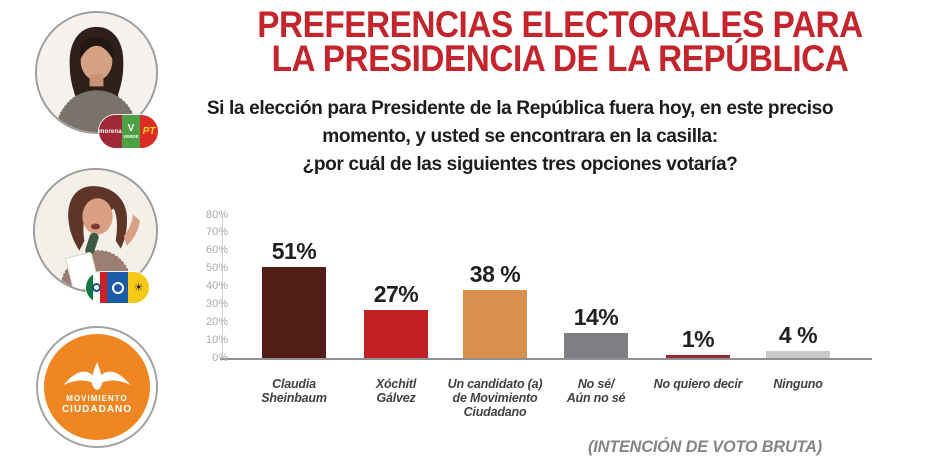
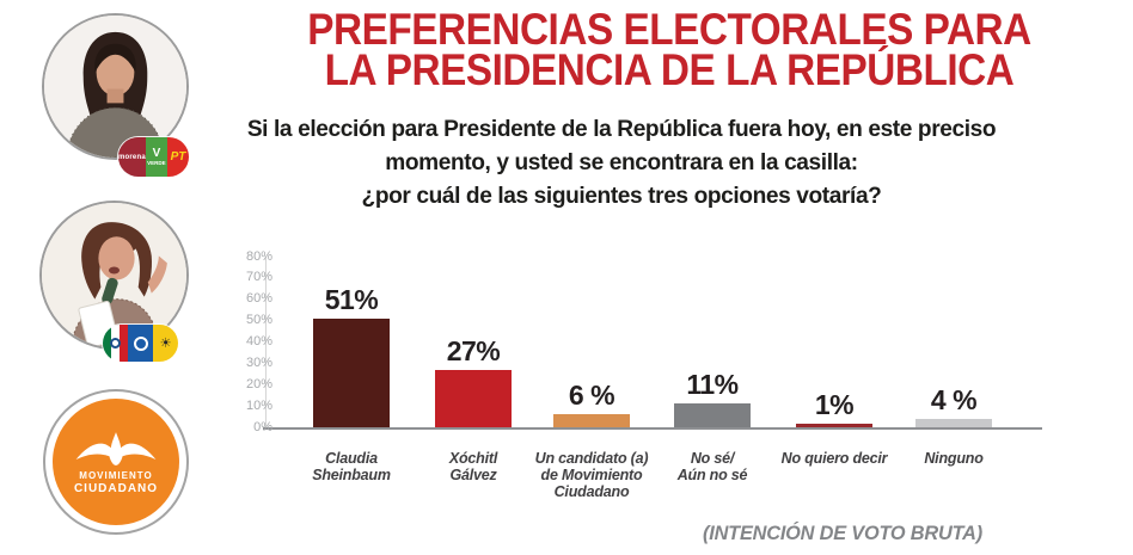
Un candidato (a) de Movimiento Ciudadano: 38 -> 6
No sé/ Aún no sé: 14% -> 11%
